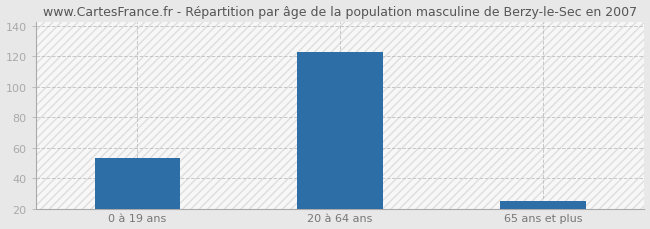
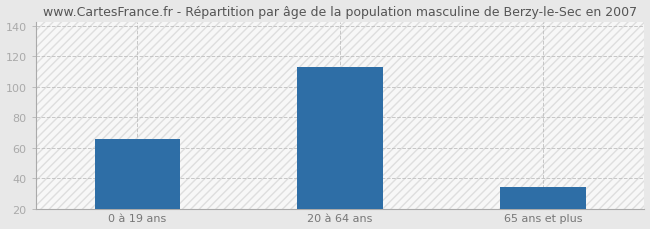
0 à 19 ans: 53 -> 66
20 à 64 ans: 123 -> 113
65 ans et plus: 25 -> 34
